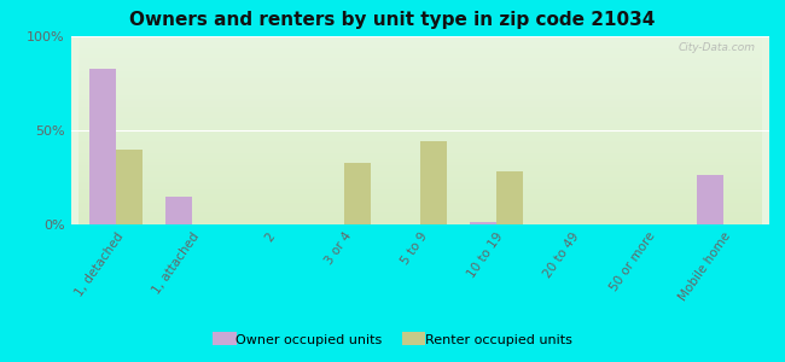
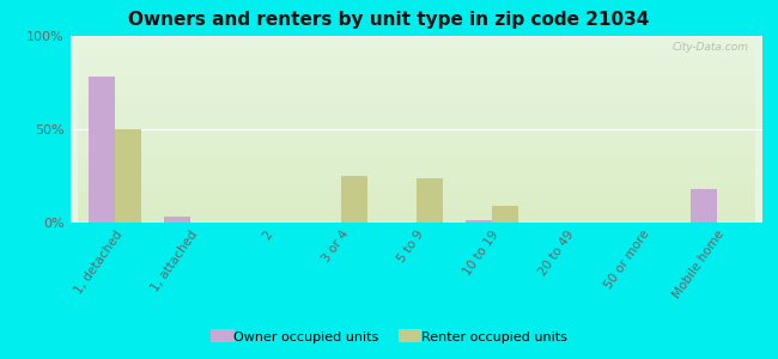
Owner occupied units/1, detached: 83% -> 78%
Renter occupied units/1, detached: 40% -> 50%
Owner occupied units/1, attached: 15% -> 3%
Renter occupied units/3 or 4: 33% -> 25%
Renter occupied units/5 to 9: 44% -> 24%
Renter occupied units/10 to 19: 28% -> 9%
Owner occupied units/Mobile home: 26% -> 18%
